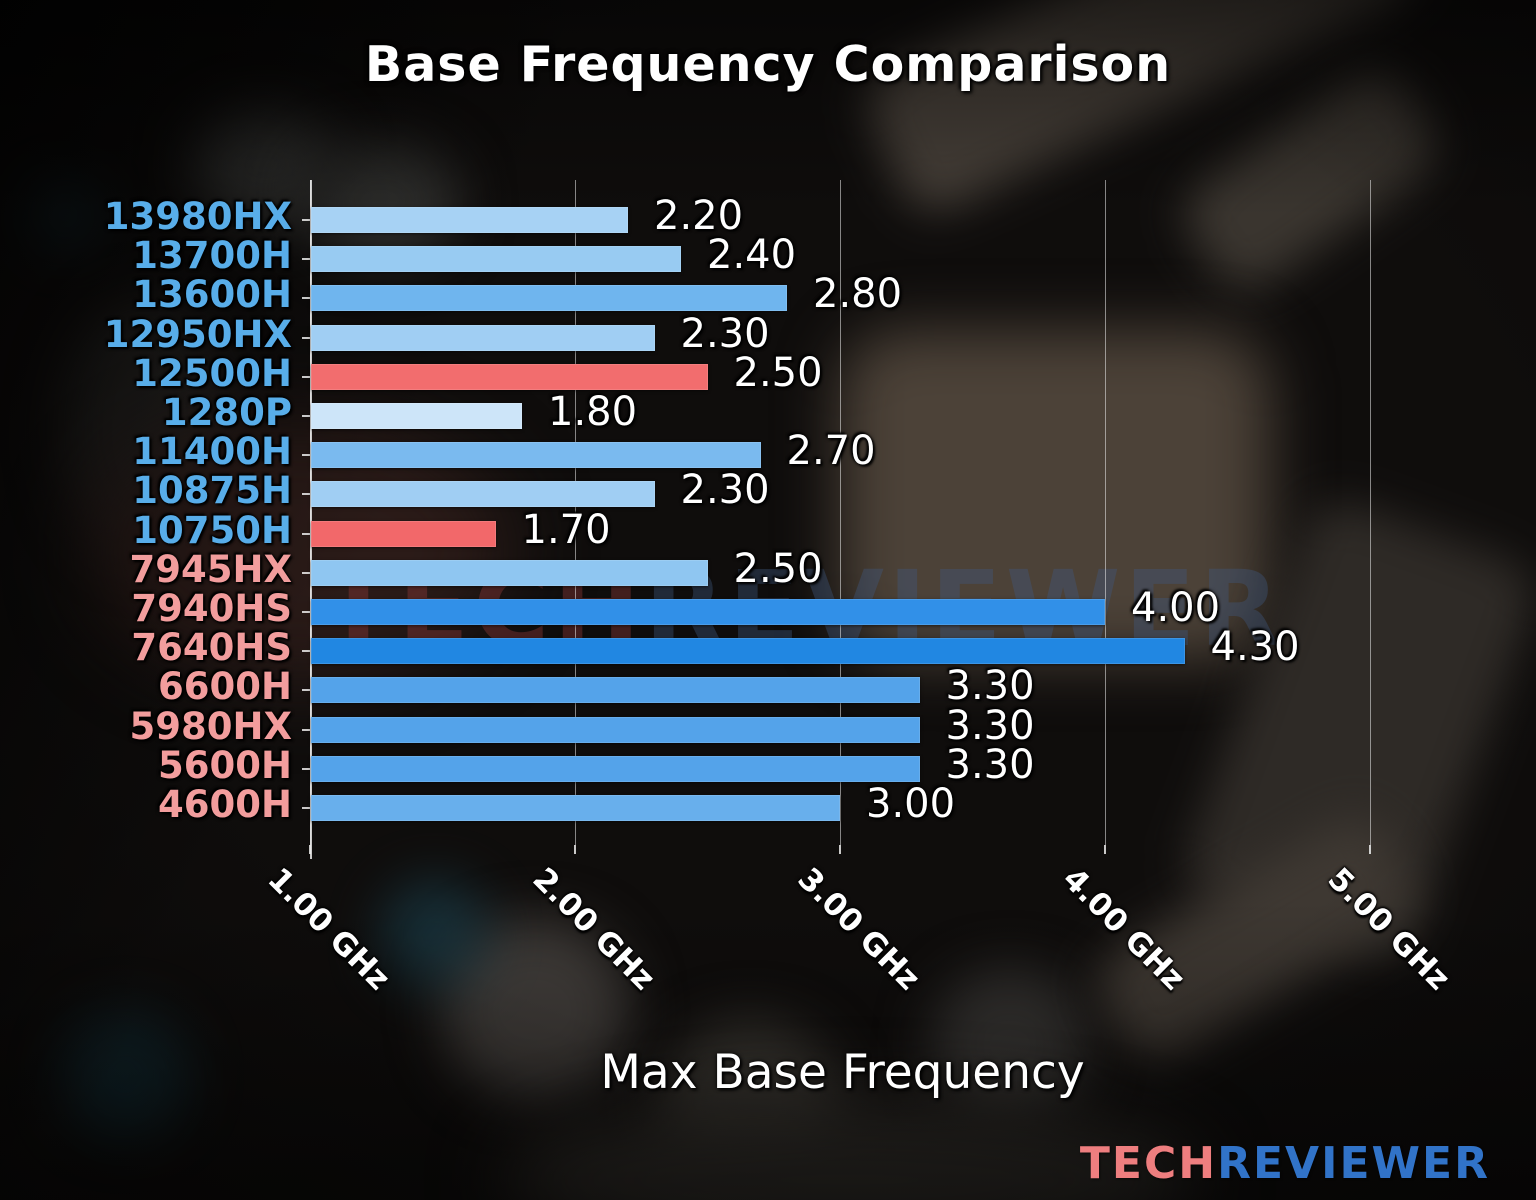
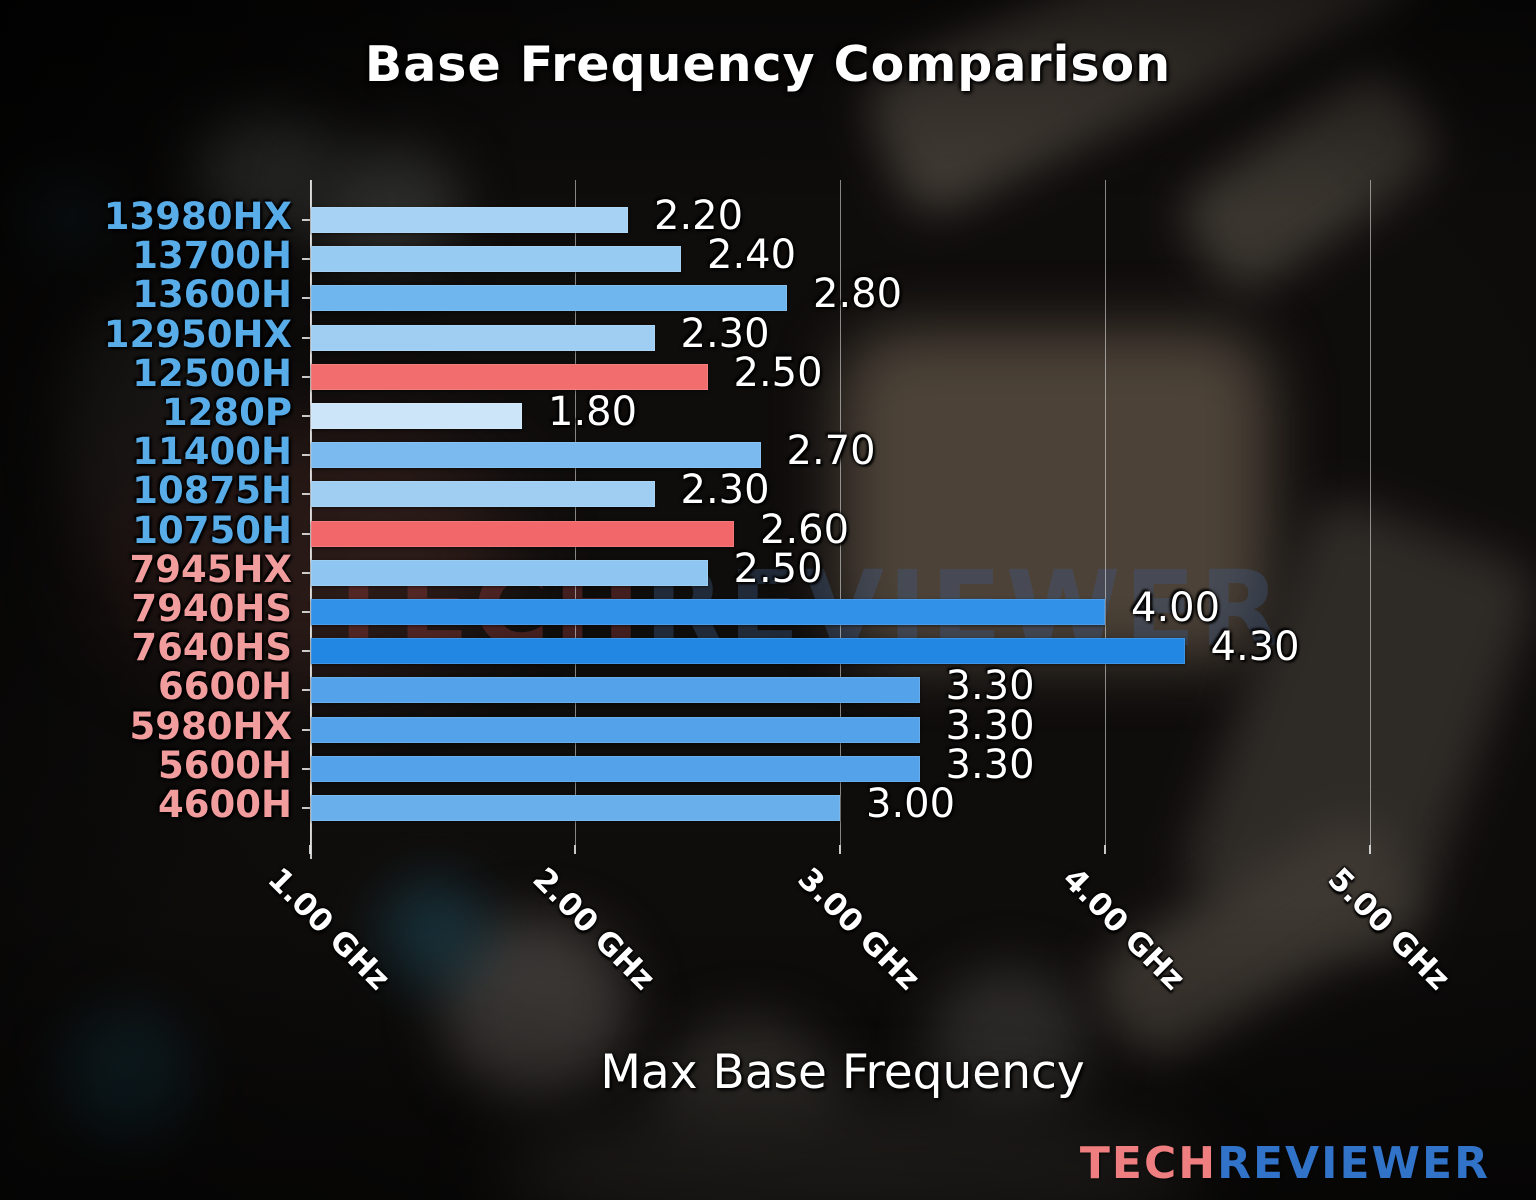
10750H: 1.70 -> 2.60
